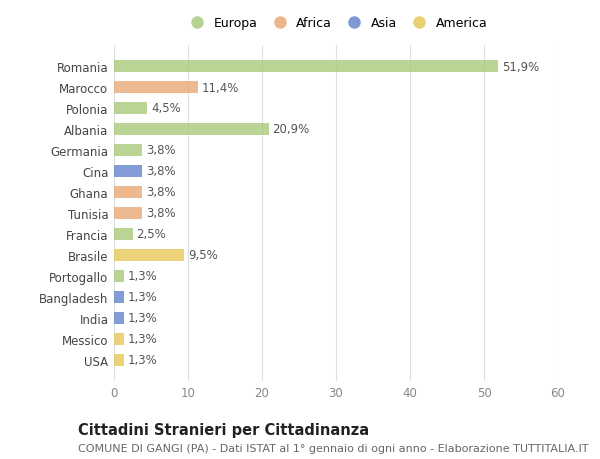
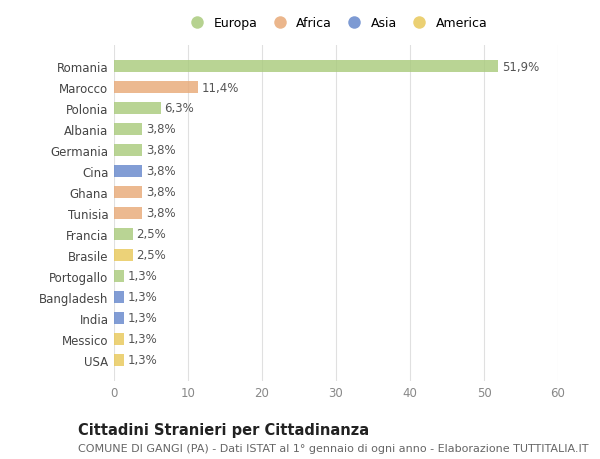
Polonia: 4,5% -> 6,3%
Albania: 20,9% -> 3,8%
Brasile: 9,5% -> 2,5%
